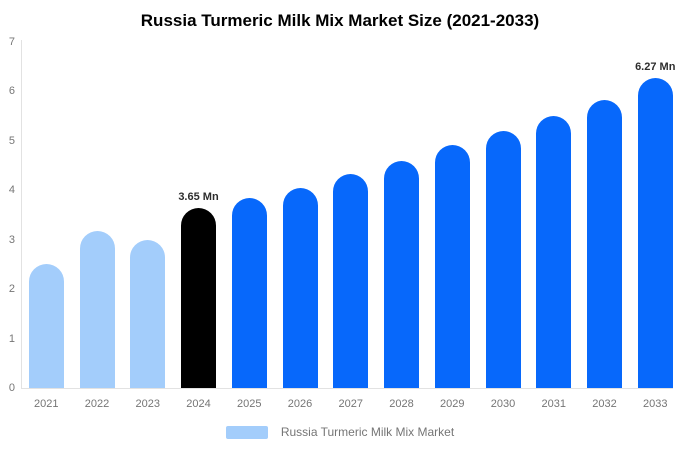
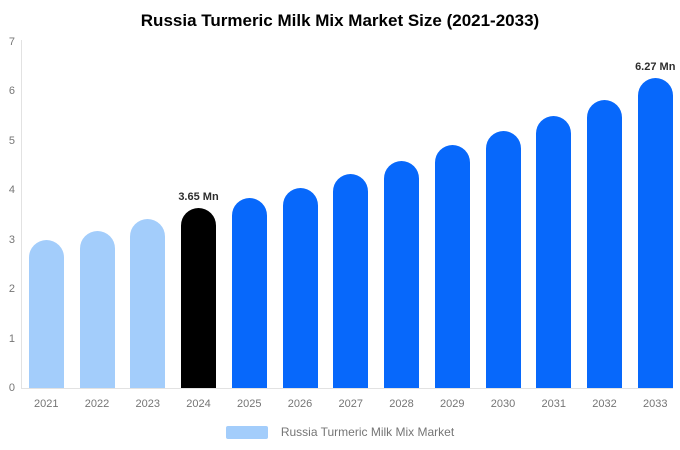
2021: 2.5 -> 3.0
2023: 3.0 -> 3.4
